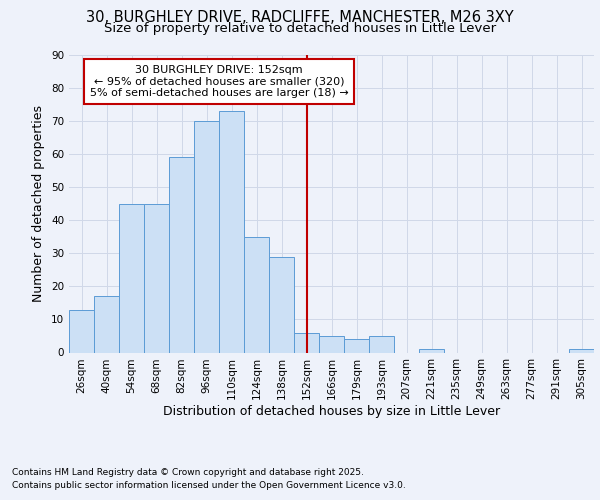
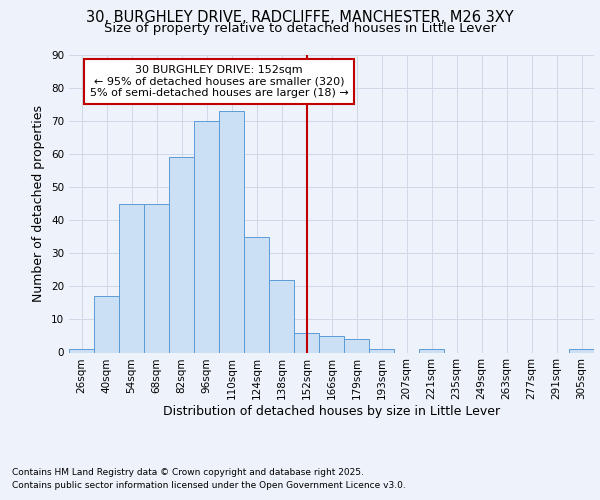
26sqm: 13 -> 1
138sqm: 29 -> 22
193sqm: 5 -> 1
